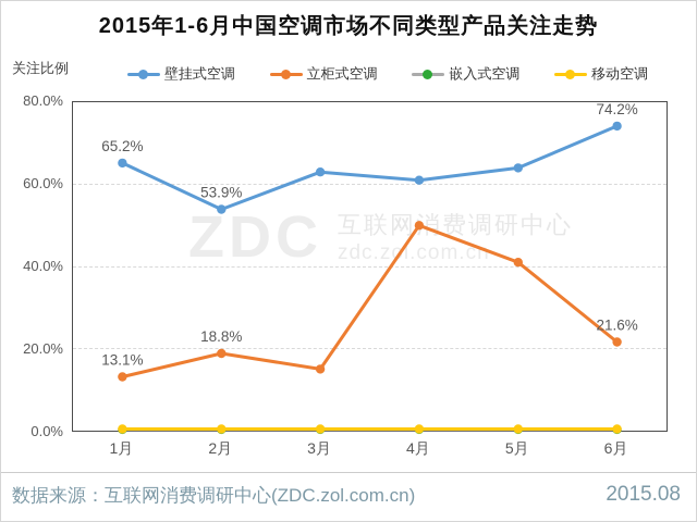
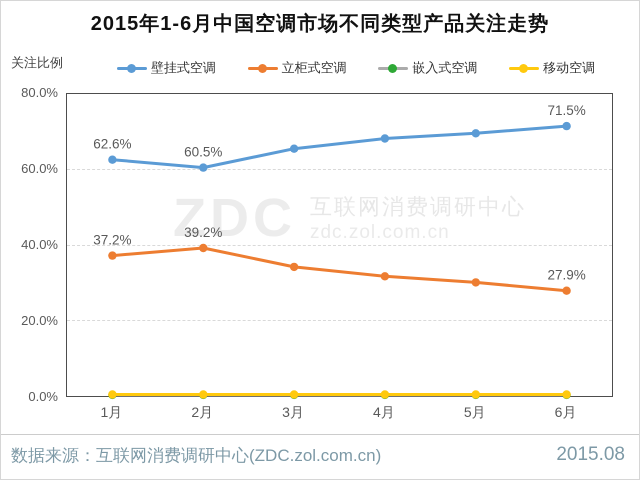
立柜式空调/1月: 13.1% -> 37.2%
壁挂式空调/1月: 65.2% -> 62.6%
立柜式空调/2月: 18.8% -> 39.2%
壁挂式空调/2月: 53.9% -> 60.5%
立柜式空调/3月: 15% -> 34%
壁挂式空调/3月: 63% -> 66%
立柜式空调/4月: 50% -> 32%
壁挂式空调/4月: 61% -> 68%
立柜式空调/5月: 41% -> 30%
壁挂式空调/5月: 64% -> 70%
立柜式空调/6月: 21.6% -> 27.9%
壁挂式空调/6月: 74.2% -> 71.5%
